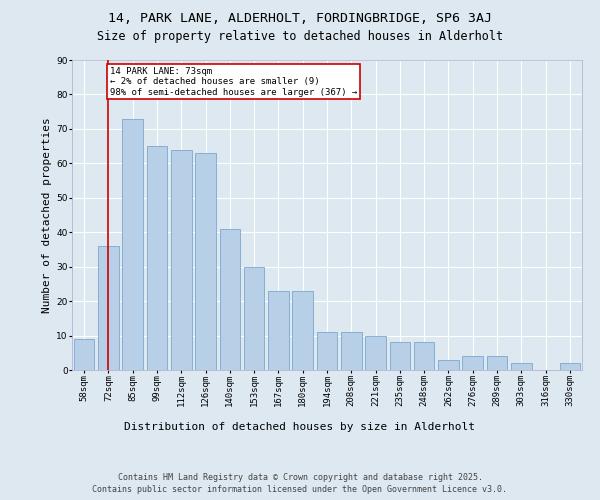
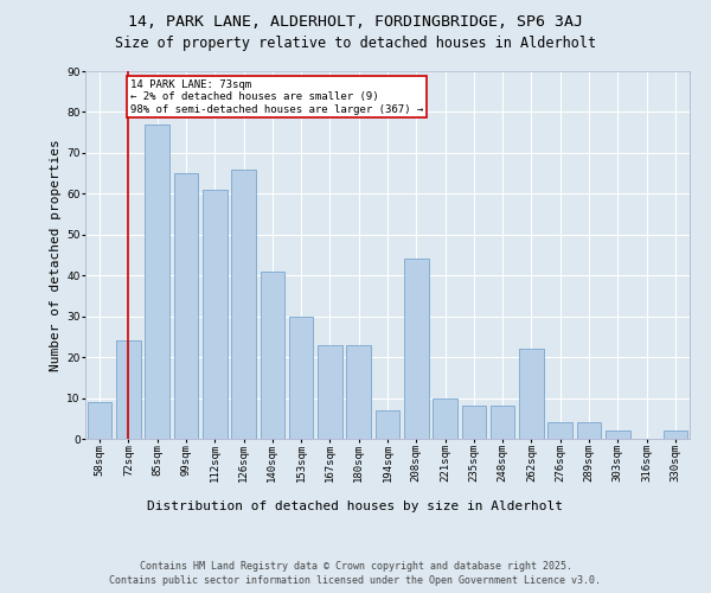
72sqm: 36 -> 24
85sqm: 73 -> 77
112sqm: 64 -> 61
126sqm: 63 -> 66
194sqm: 11 -> 7
208sqm: 11 -> 44
262sqm: 3 -> 22
